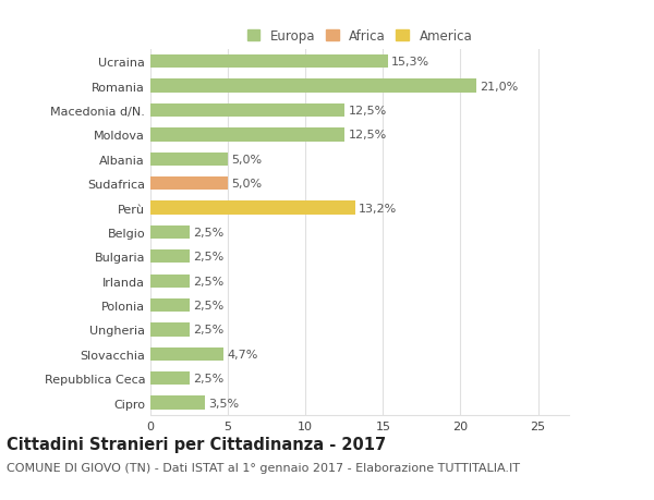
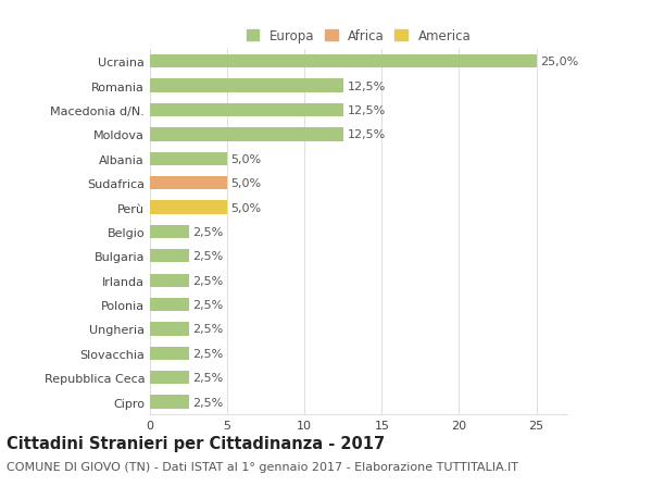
Ucraina: 15,3% -> 25,0%
Romania: 21,0% -> 12,5%
Perù: 13,2% -> 5,0%
Slovacchia: 4,7% -> 2,5%
Cipro: 3,5% -> 2,5%
